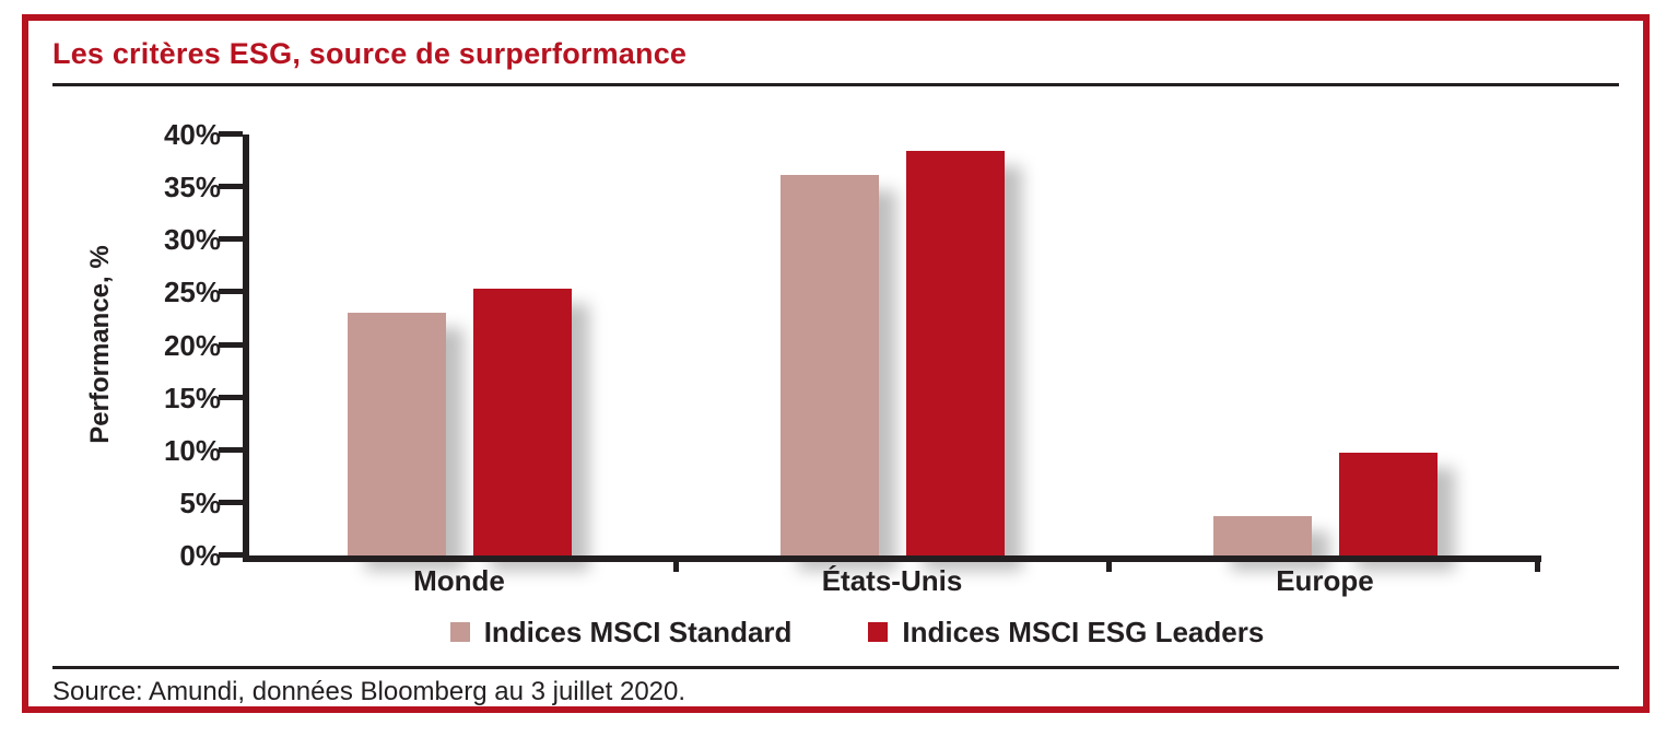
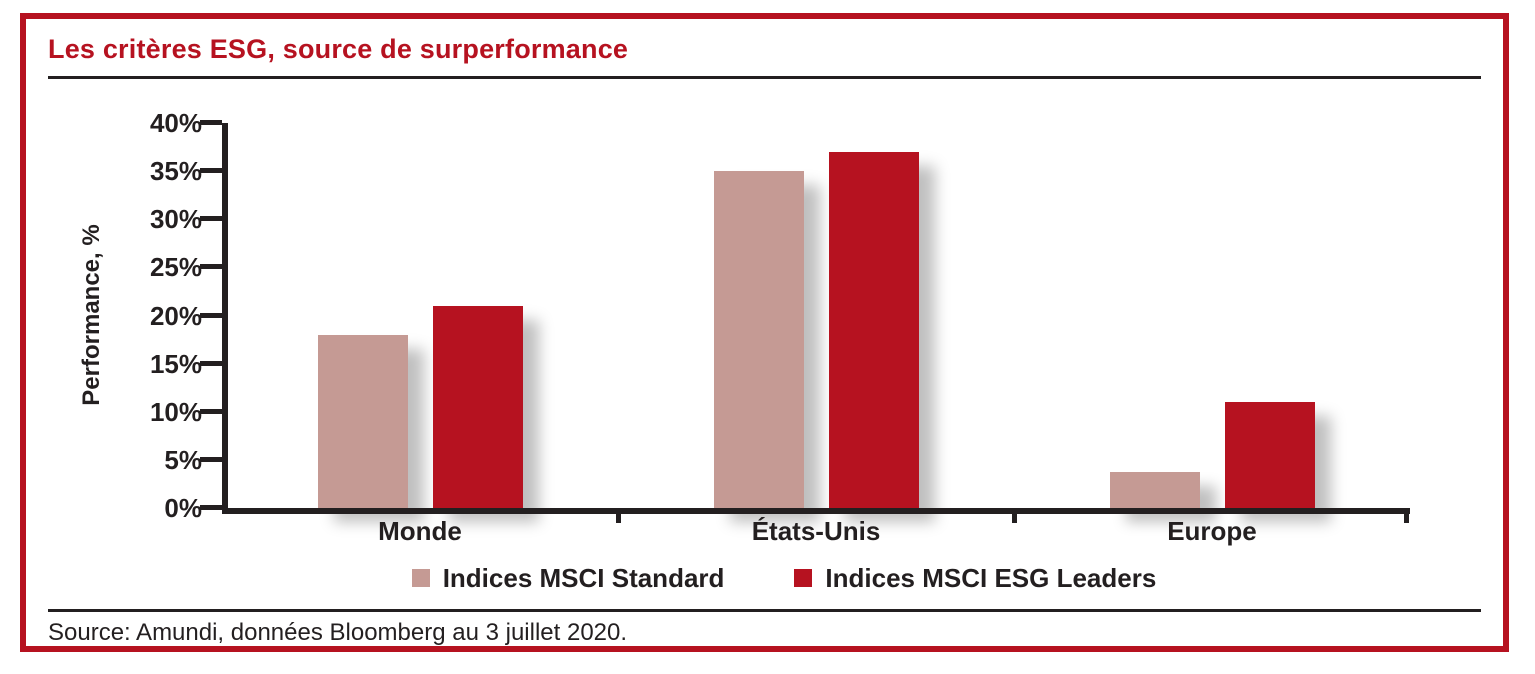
Indices MSCI Standard/Monde: 23% -> 18%
Indices MSCI ESG Leaders/Monde: 25% -> 21%
Indices MSCI Standard/États-Unis: 36% -> 35%
Indices MSCI ESG Leaders/États-Unis: 38% -> 37%
Indices MSCI ESG Leaders/Europe: 10% -> 11%
